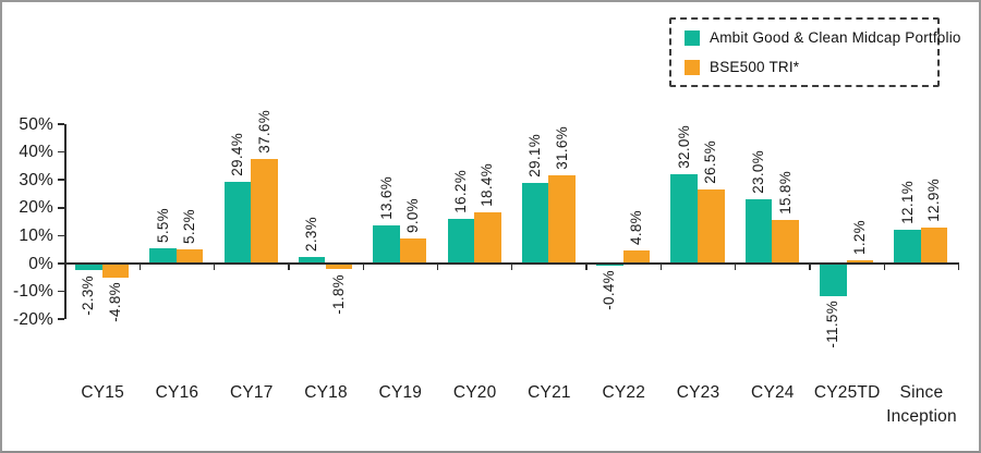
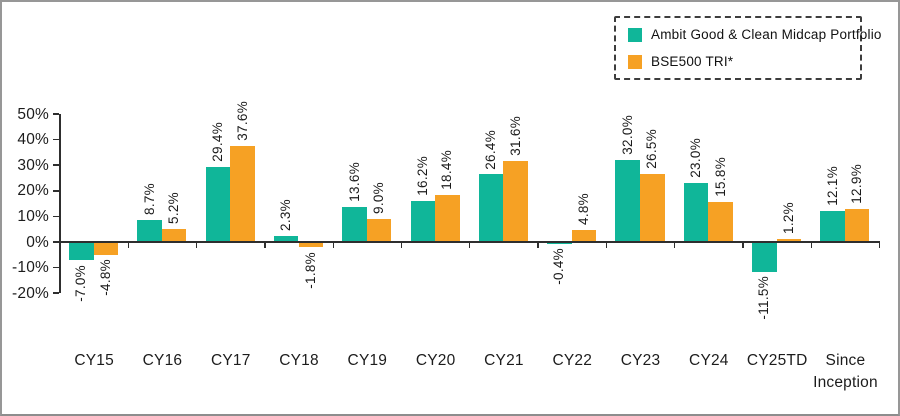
Ambit Good & Clean Midcap Portfolio/CY15: -2.3% -> -7.0%
Ambit Good & Clean Midcap Portfolio/CY16: 5.5% -> 8.7%
Ambit Good & Clean Midcap Portfolio/CY21: 29.1% -> 26.4%
